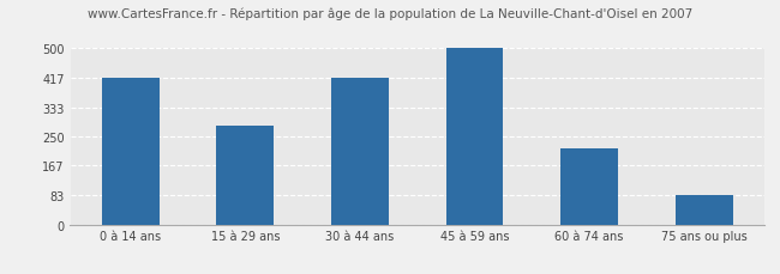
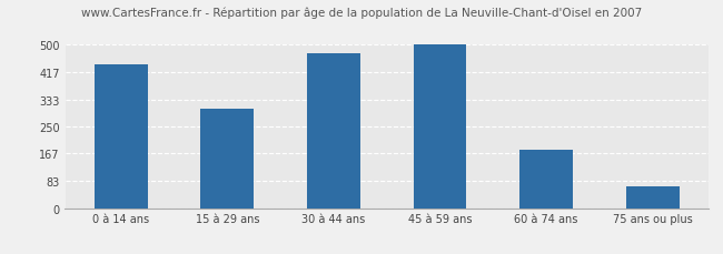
0 à 14 ans: 417 -> 440
15 à 29 ans: 280 -> 305
30 à 44 ans: 418 -> 475
60 à 74 ans: 215 -> 180
75 ans ou plus: 83 -> 65
